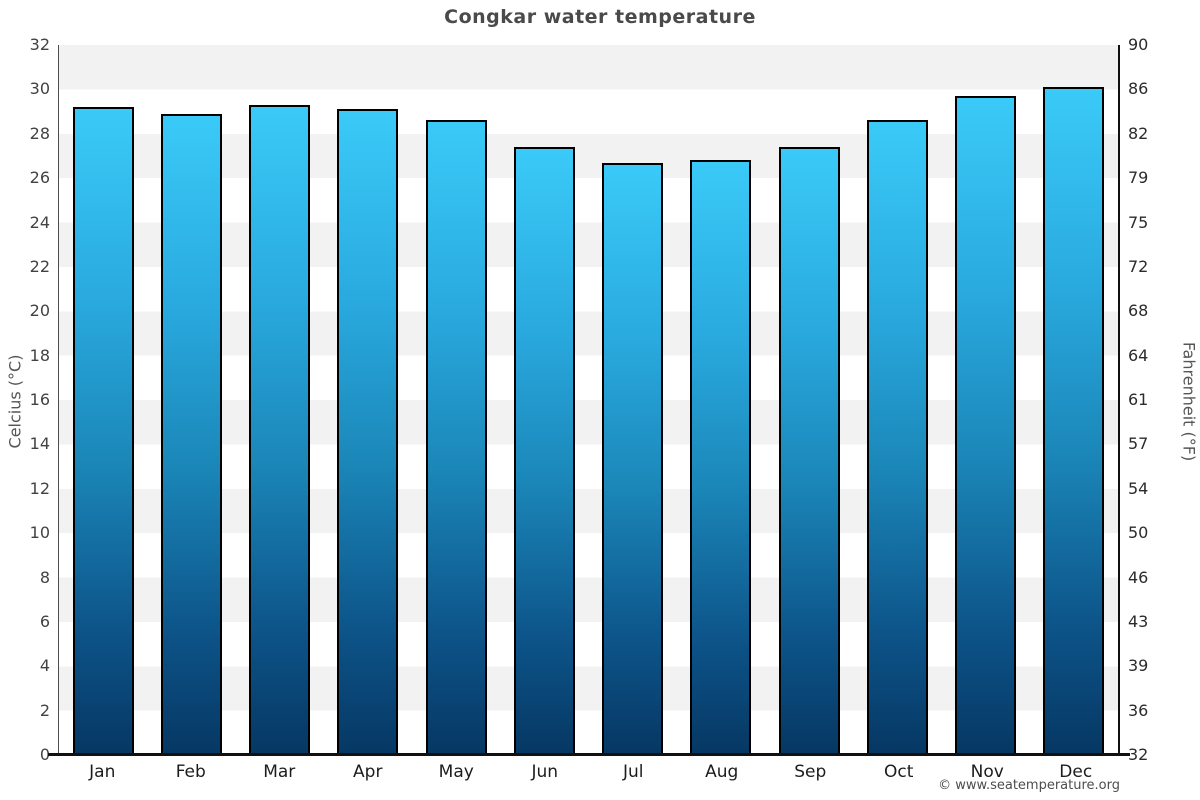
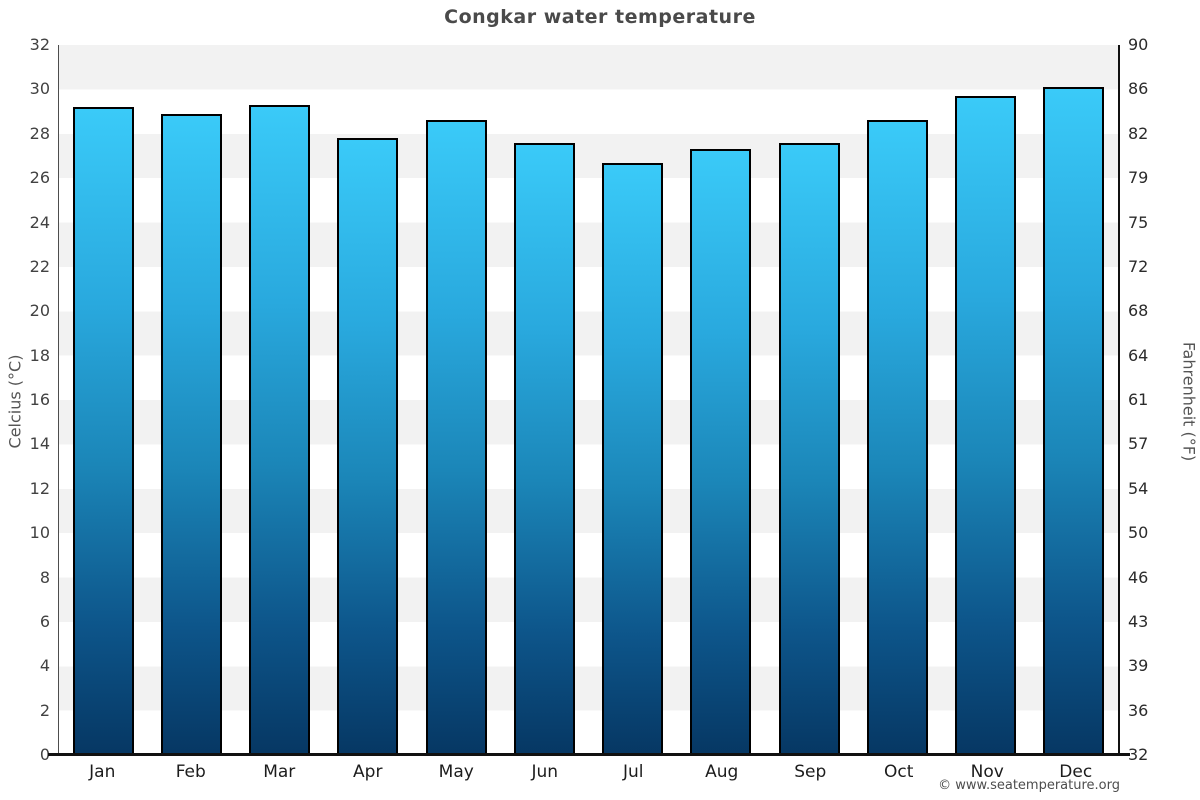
Apr: 29.1 -> 27.8
Jun: 27.4 -> 27.6
Aug: 26.8 -> 27.3
Sep: 27.4 -> 27.6
